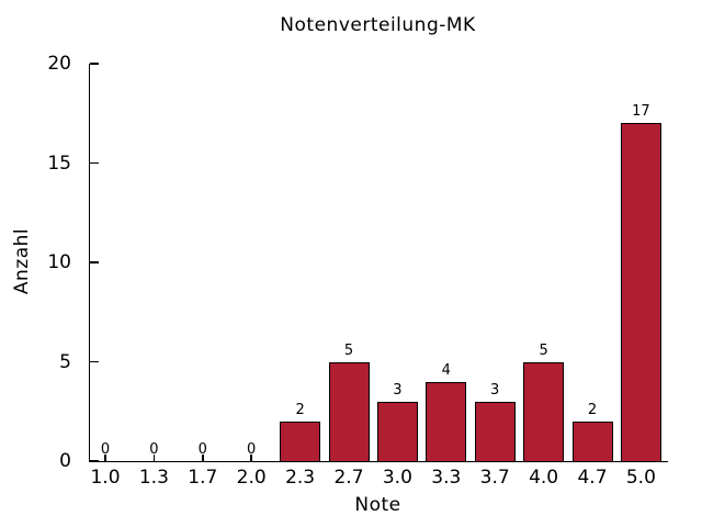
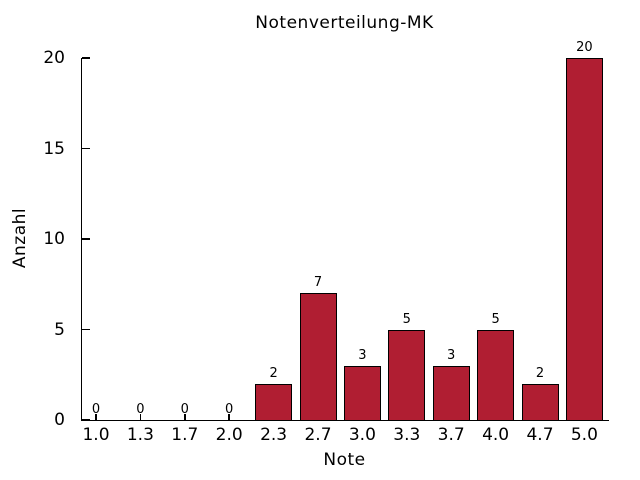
2.7: 5 -> 7
3.3: 4 -> 5
5.0: 17 -> 20
